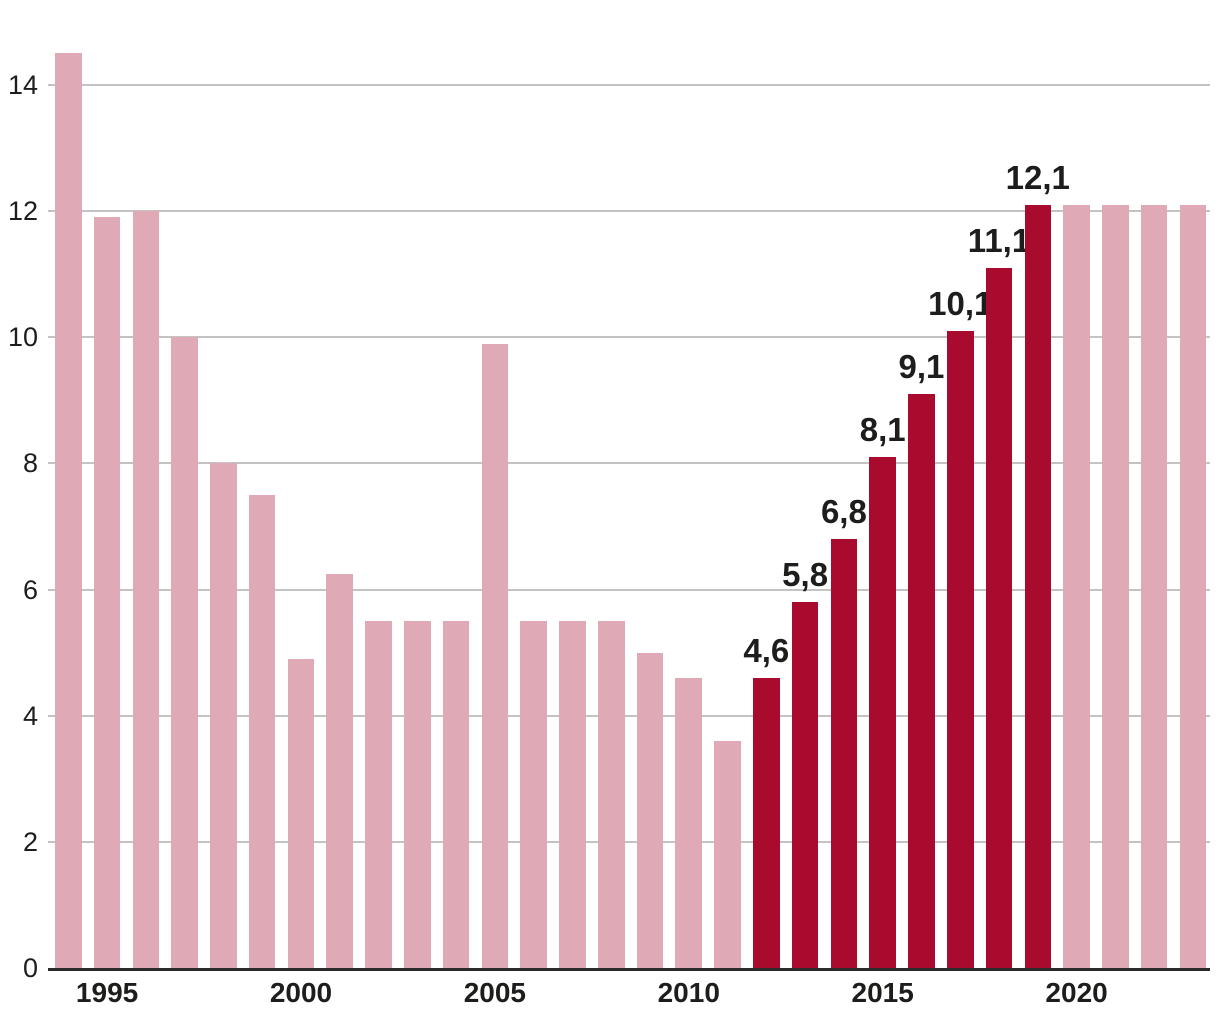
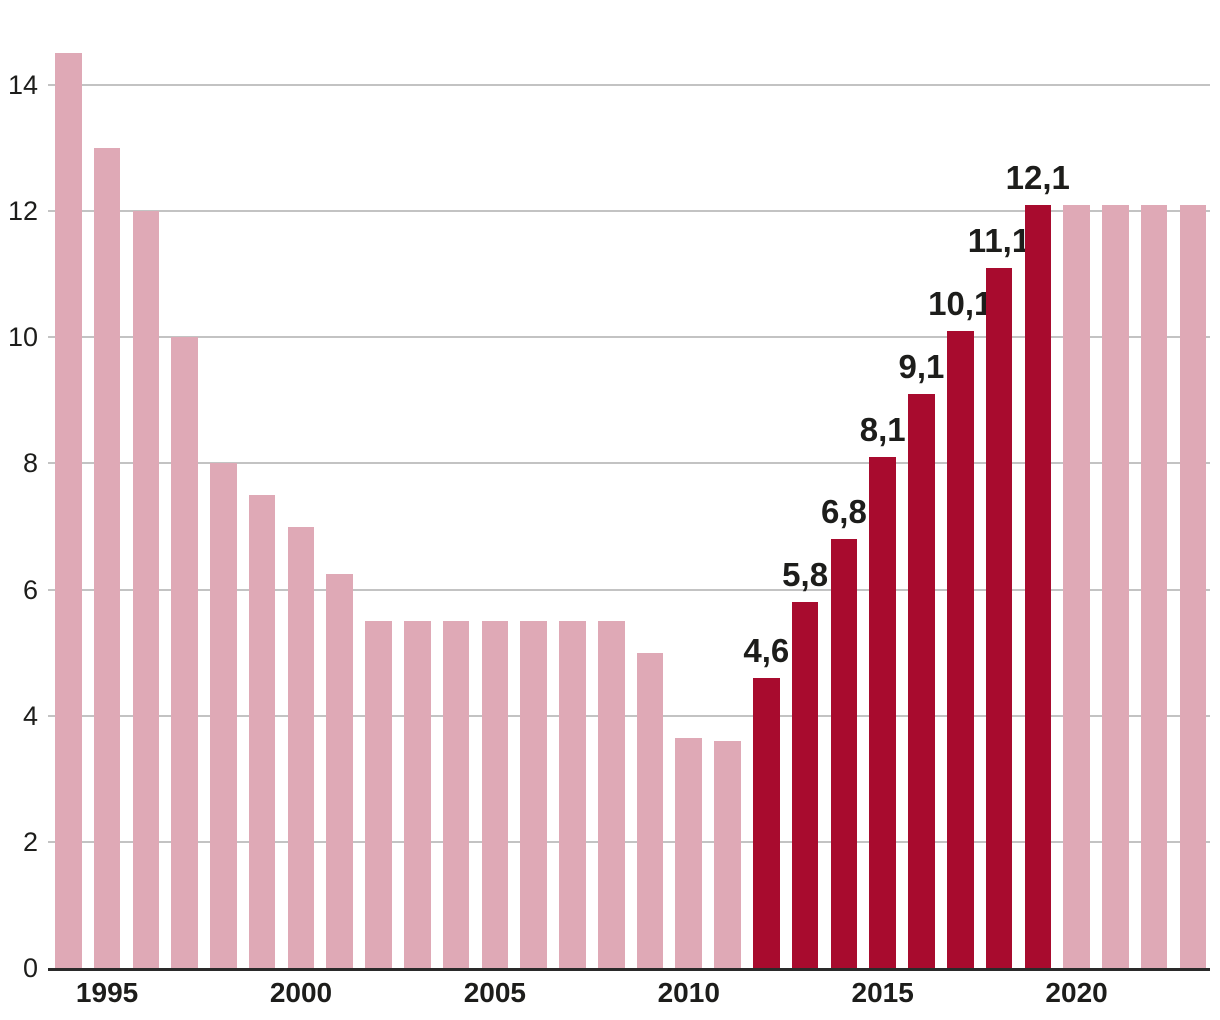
1995: 11.9 -> 13.0
2000: 4.9 -> 7.0
2005: 9.9 -> 5.5
2010: 4.6 -> 3.6
